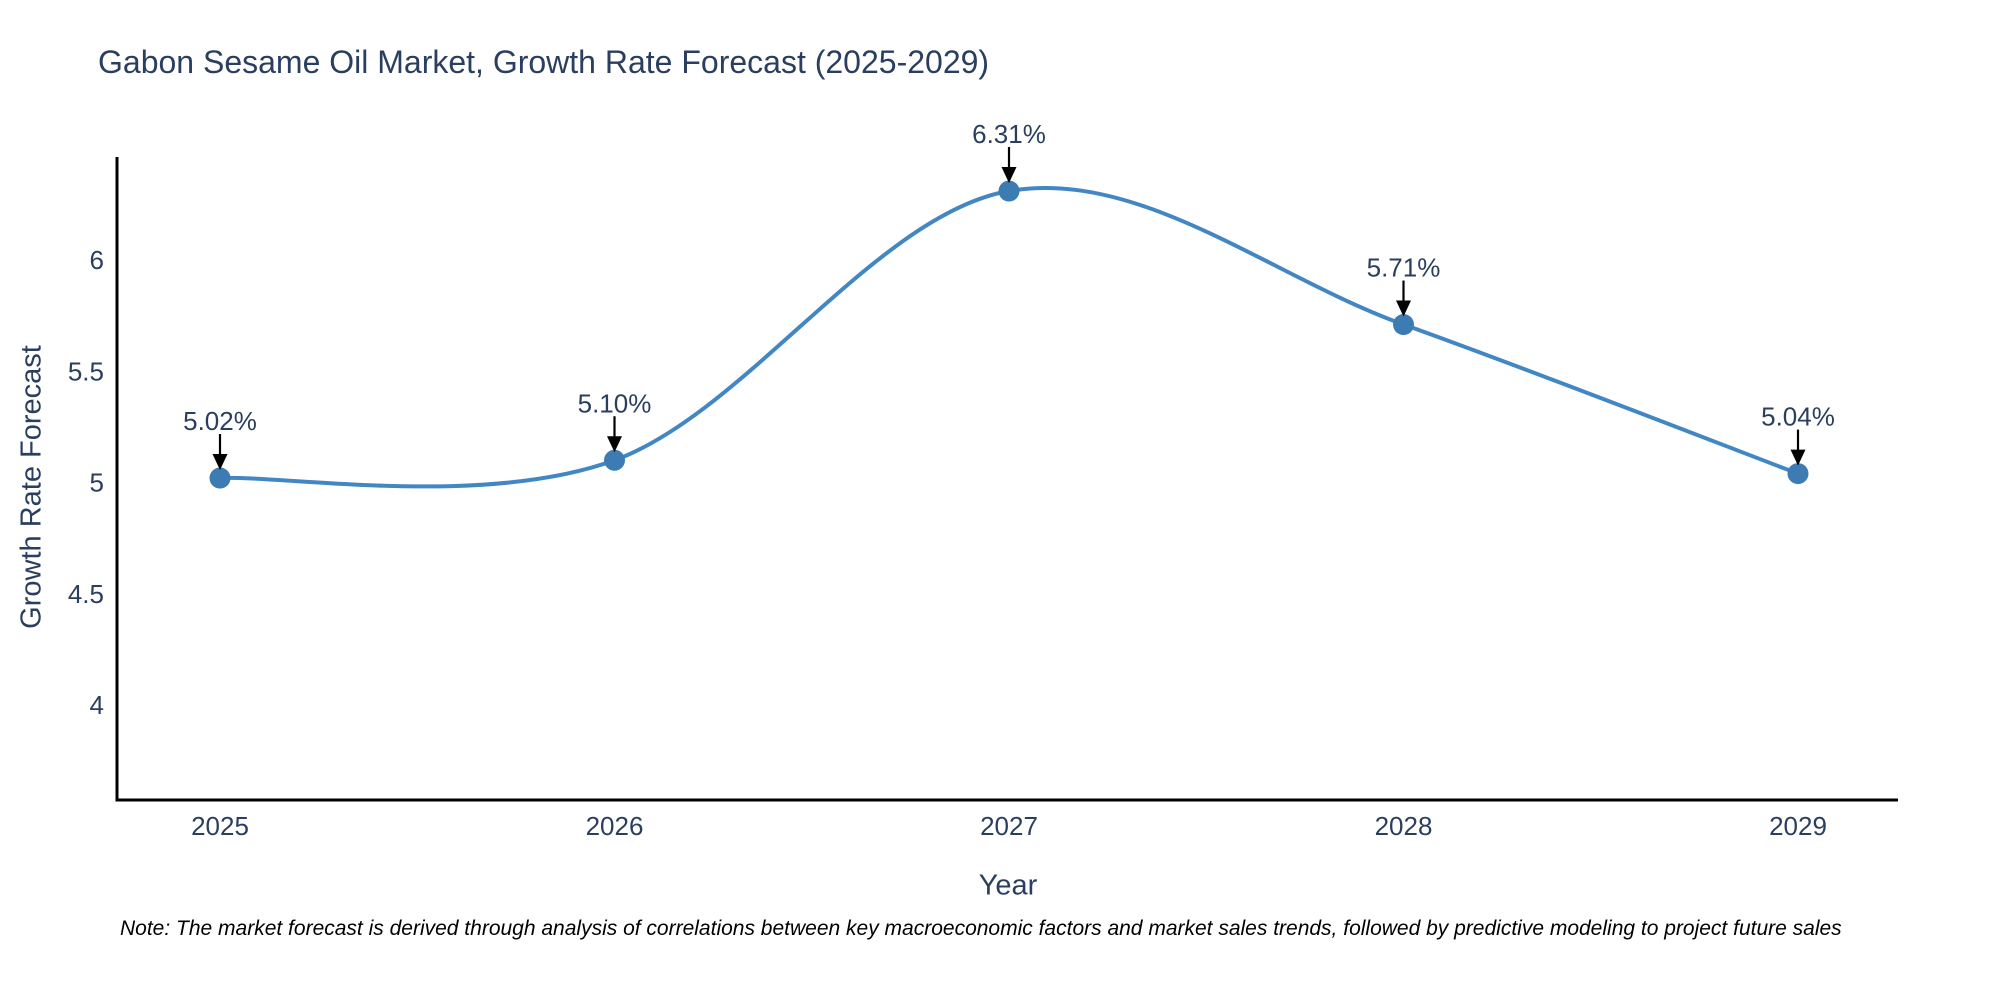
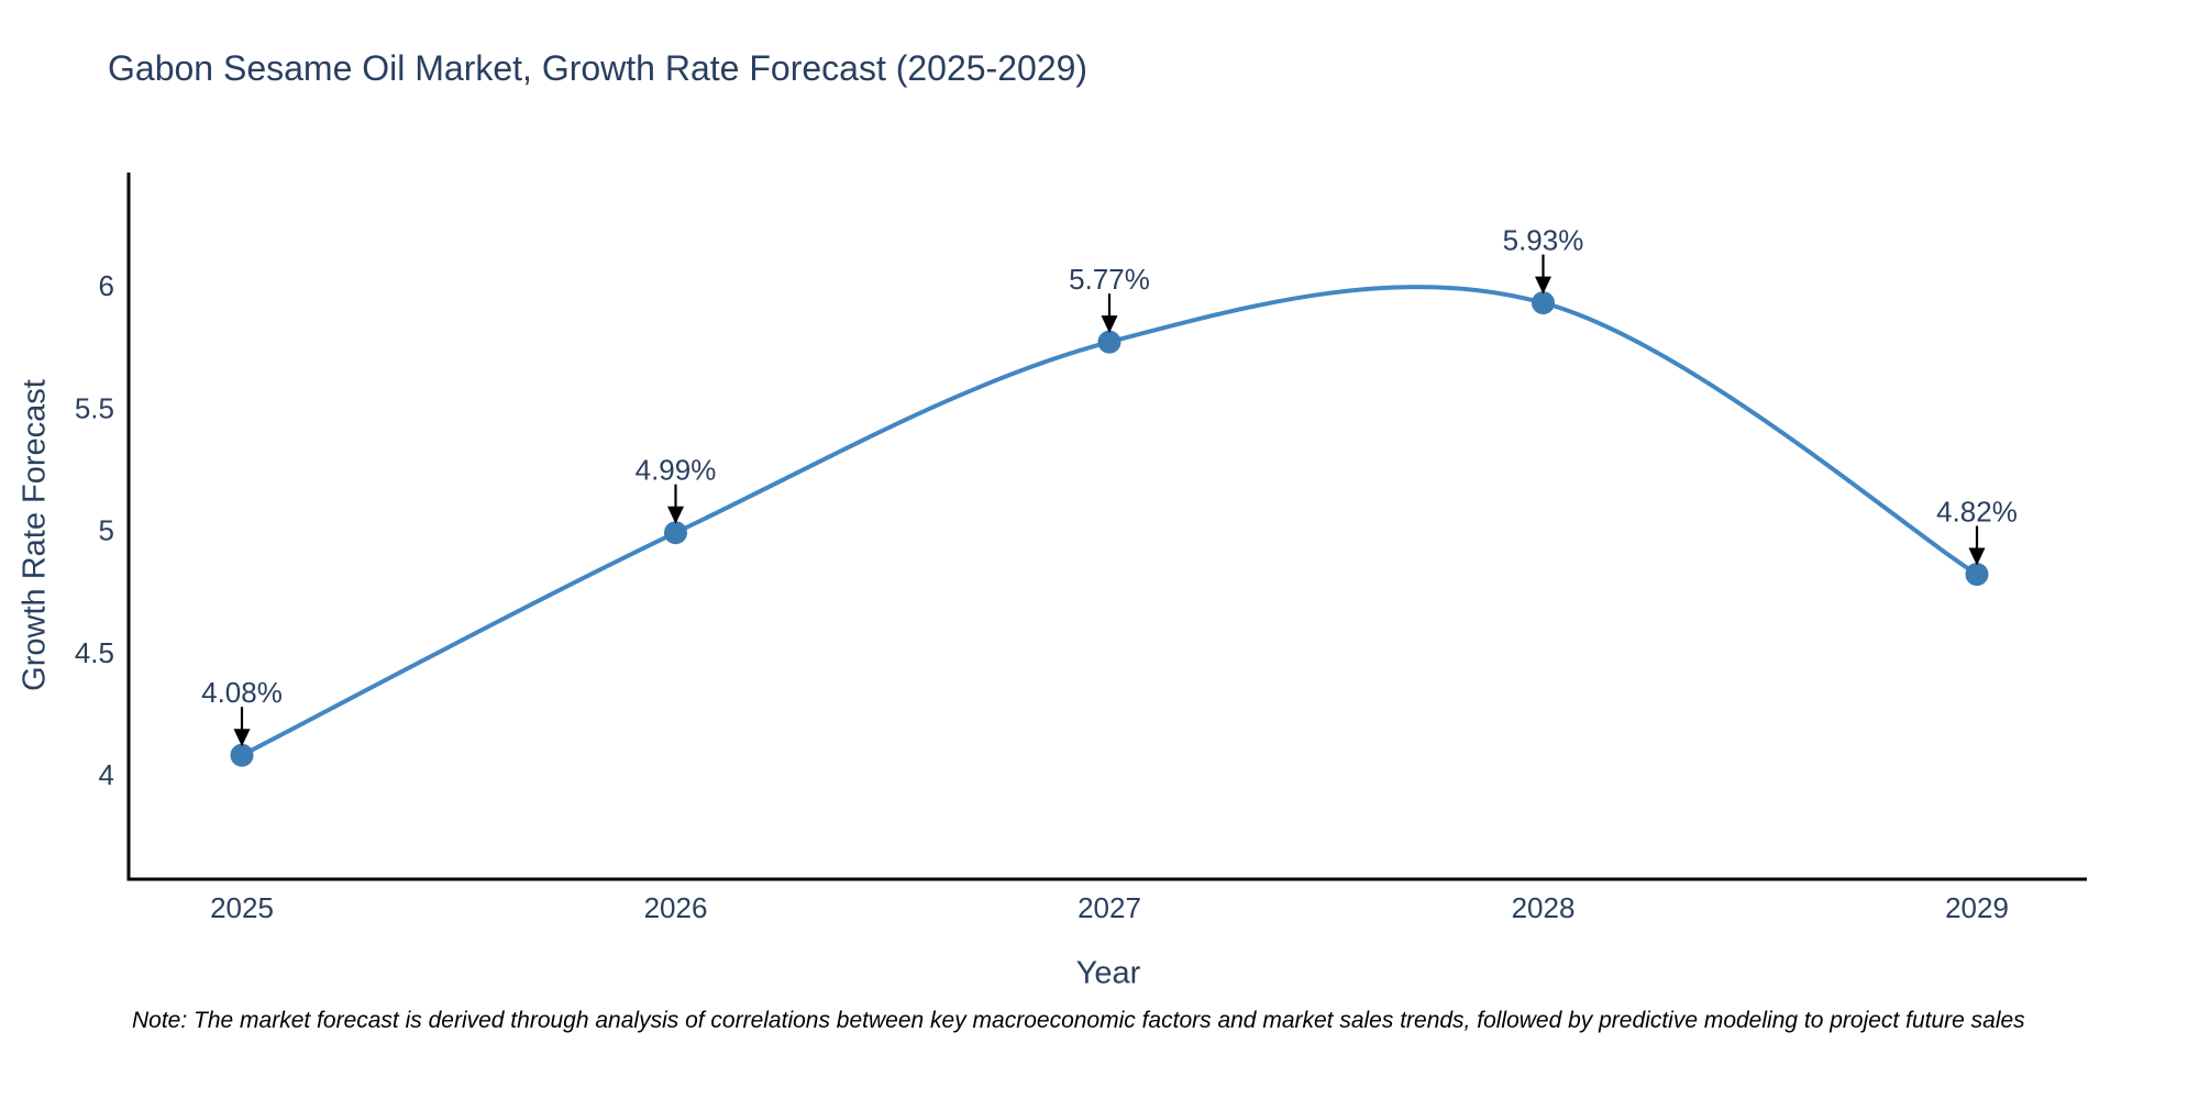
2025: 5.02% -> 4.08%
2026: 5.10% -> 4.99%
2027: 6.31% -> 5.77%
2028: 5.71% -> 5.93%
2029: 5.04% -> 4.82%
